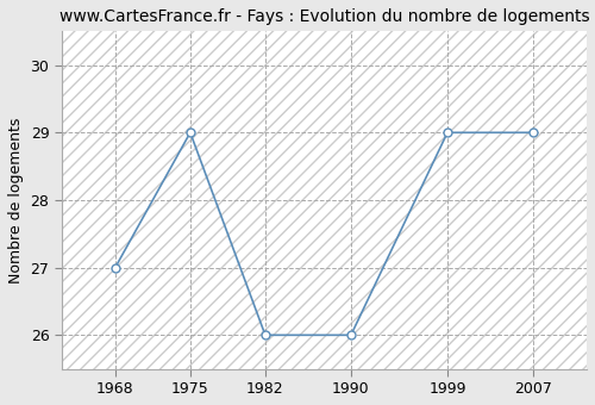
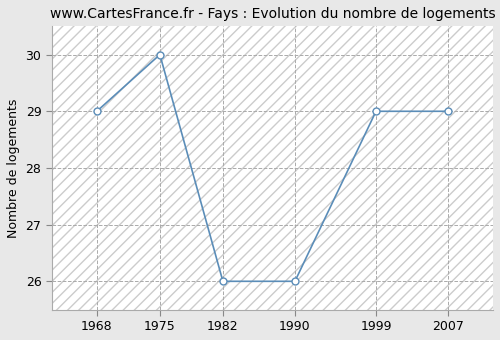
1968: 27 -> 29
1975: 29 -> 30
